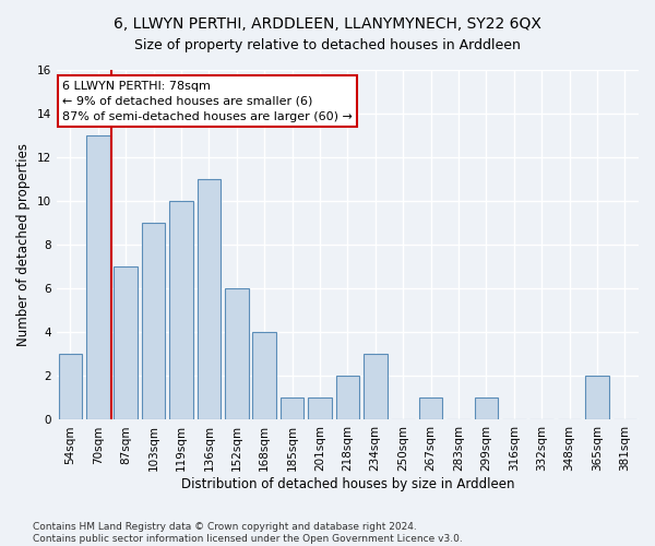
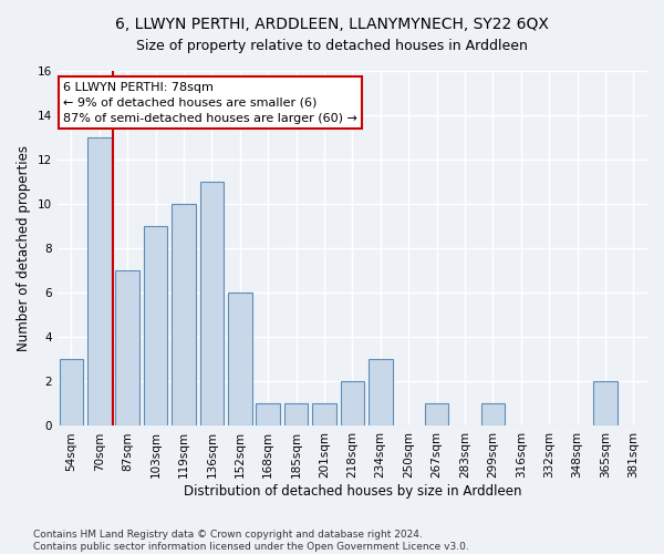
168sqm: 4 -> 1
